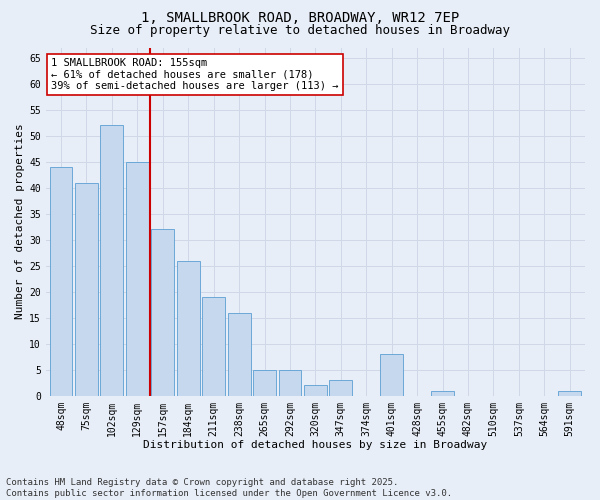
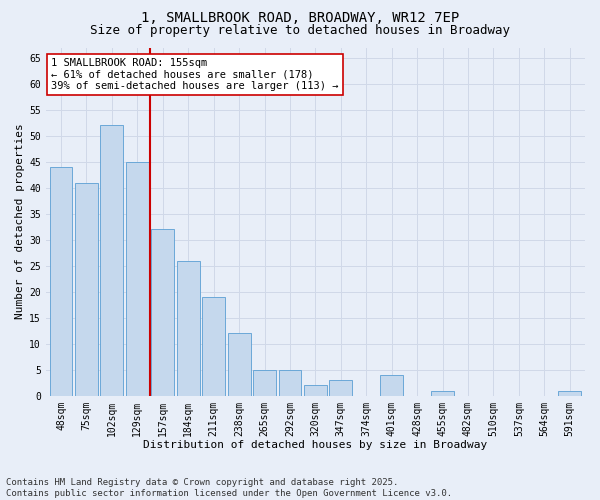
238sqm: 16 -> 12
401sqm: 8 -> 4
